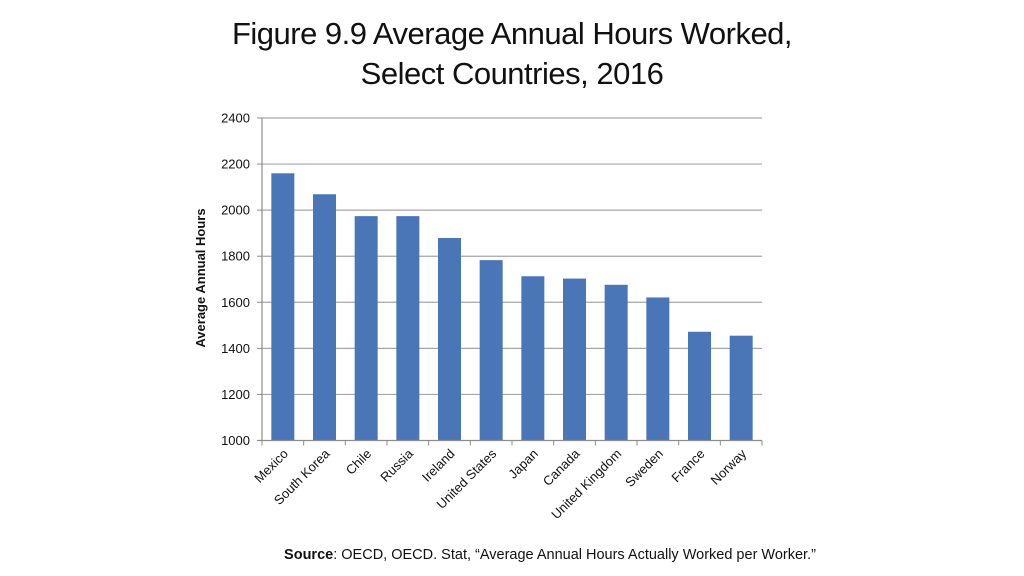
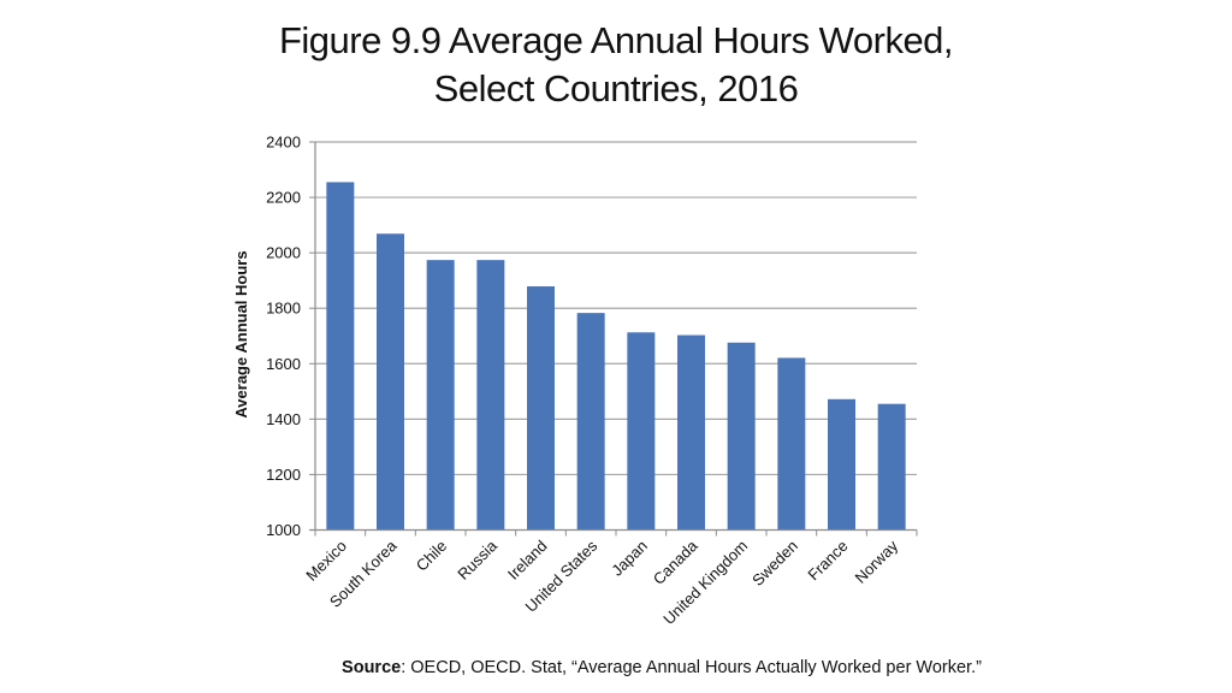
Mexico: 2160 -> 2260
